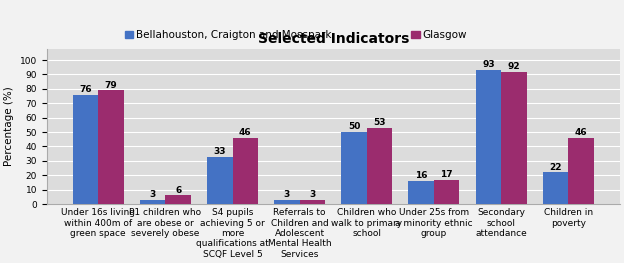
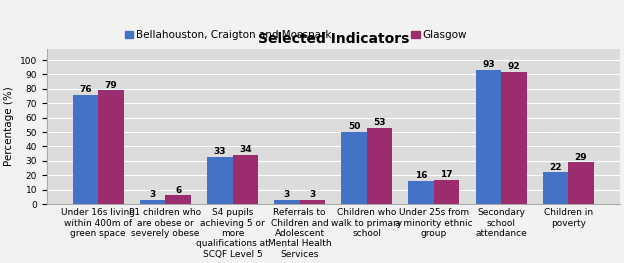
Glasgow/S4 pupils achieving 5 or more qualifications at SCQF Level 5: 46 -> 34
Glasgow/Children in poverty: 46 -> 29
